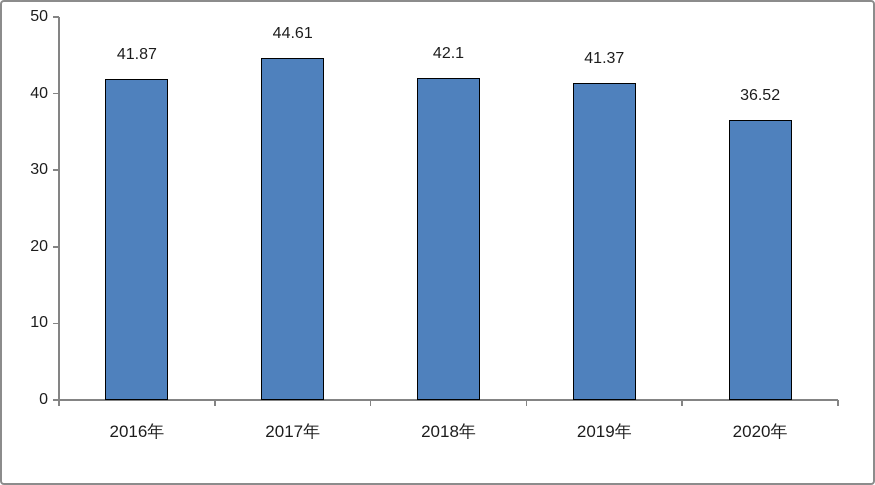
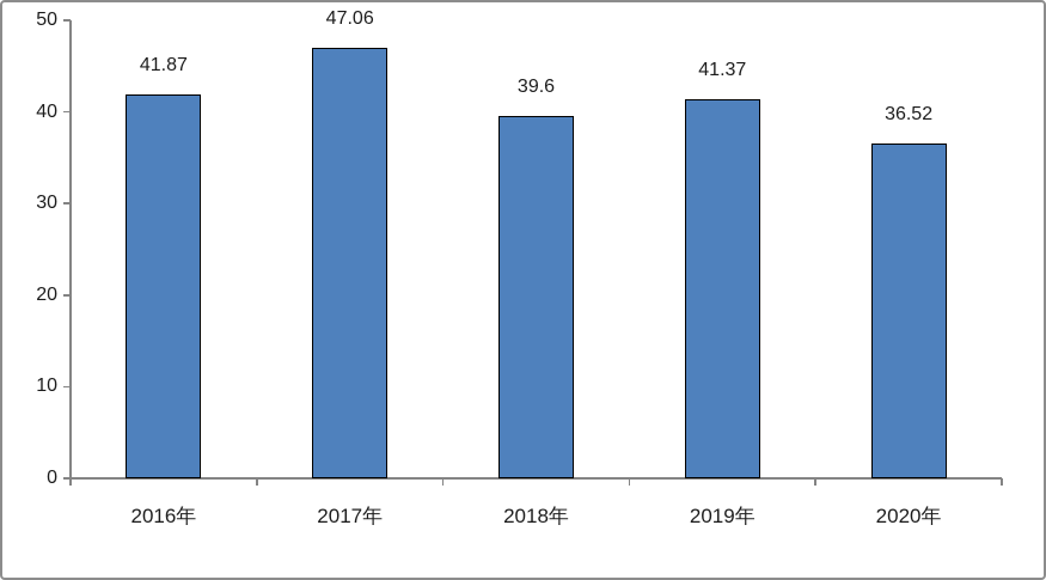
2017年: 44.61 -> 47.06
2018年: 42.1 -> 39.6
